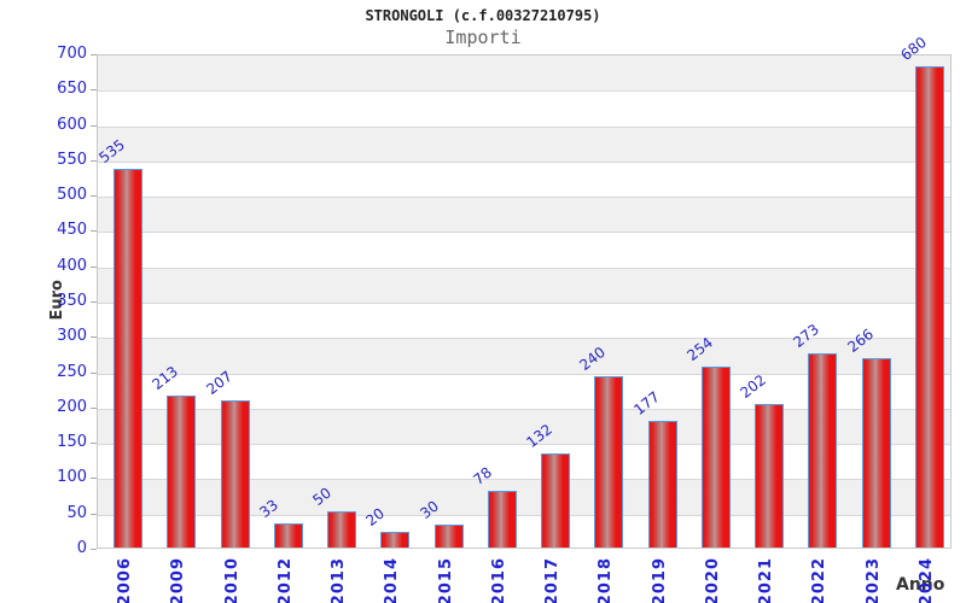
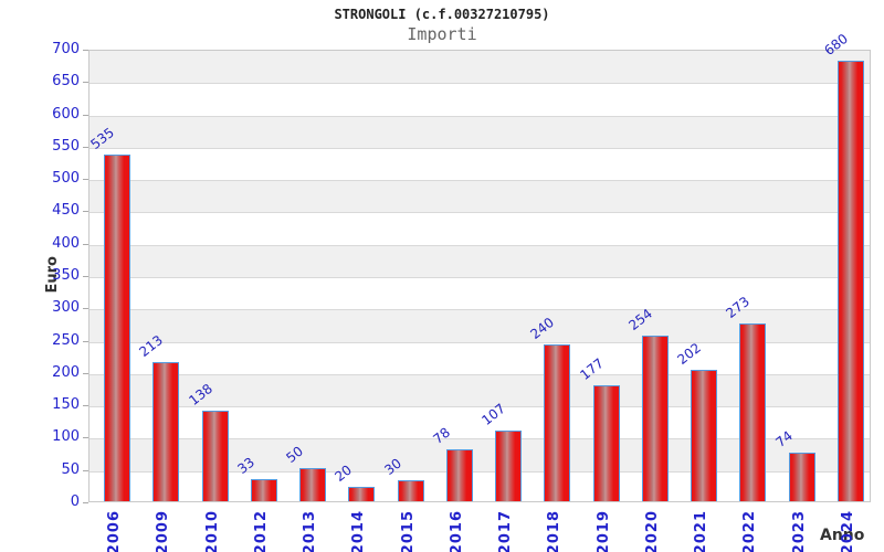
2010: 207 -> 138
2017: 132 -> 107
2023: 266 -> 74
